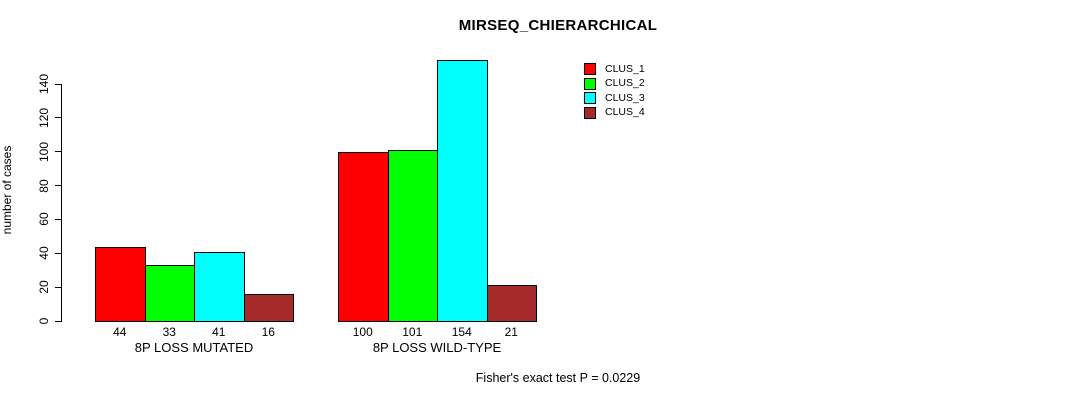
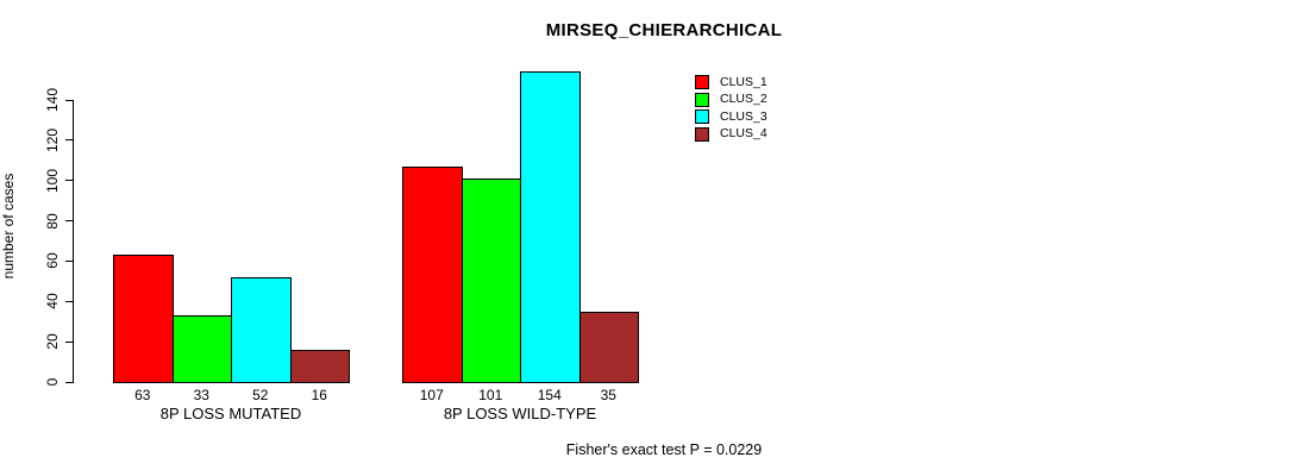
CLUS_1/8P LOSS MUTATED: 44 -> 63
CLUS_3/8P LOSS MUTATED: 41 -> 52
CLUS_1/8P LOSS WILD-TYPE: 100 -> 107
CLUS_4/8P LOSS WILD-TYPE: 21 -> 35
